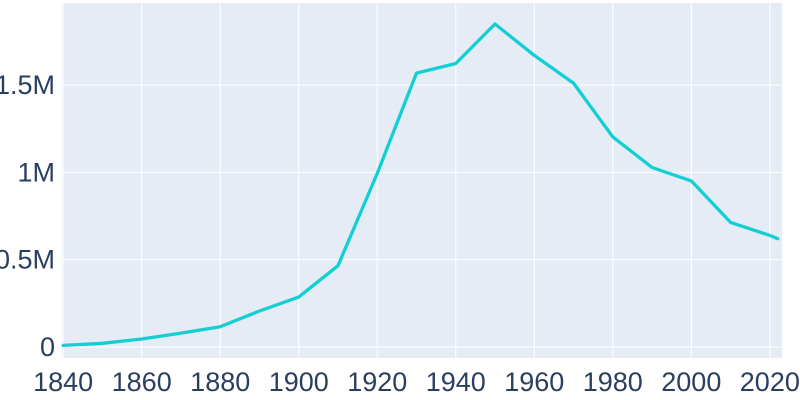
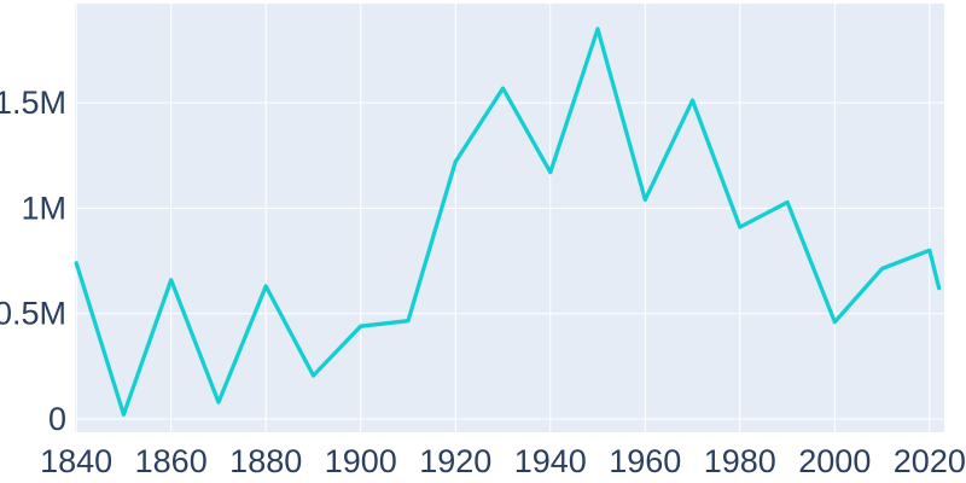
1840: 0.01M -> 0.74M
1860: 0.05M -> 0.66M
1880: 0.12M -> 0.63M
1900: 0.29M -> 0.44M
1920: 0.99M -> 1.22M
1940: 1.62M -> 1.17M
1960: 1.67M -> 1.04M
1980: 1.20M -> 0.91M
2000: 0.95M -> 0.46M
2020: 0.64M -> 0.80M
